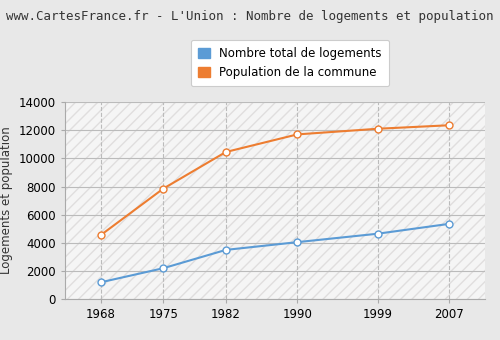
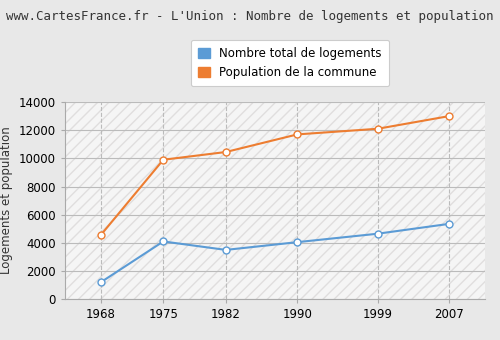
Nombre total de logements/1975: 2200 -> 4100
Population de la commune/1975: 7800 -> 9900
Population de la commune/2007: 12400 -> 13000
